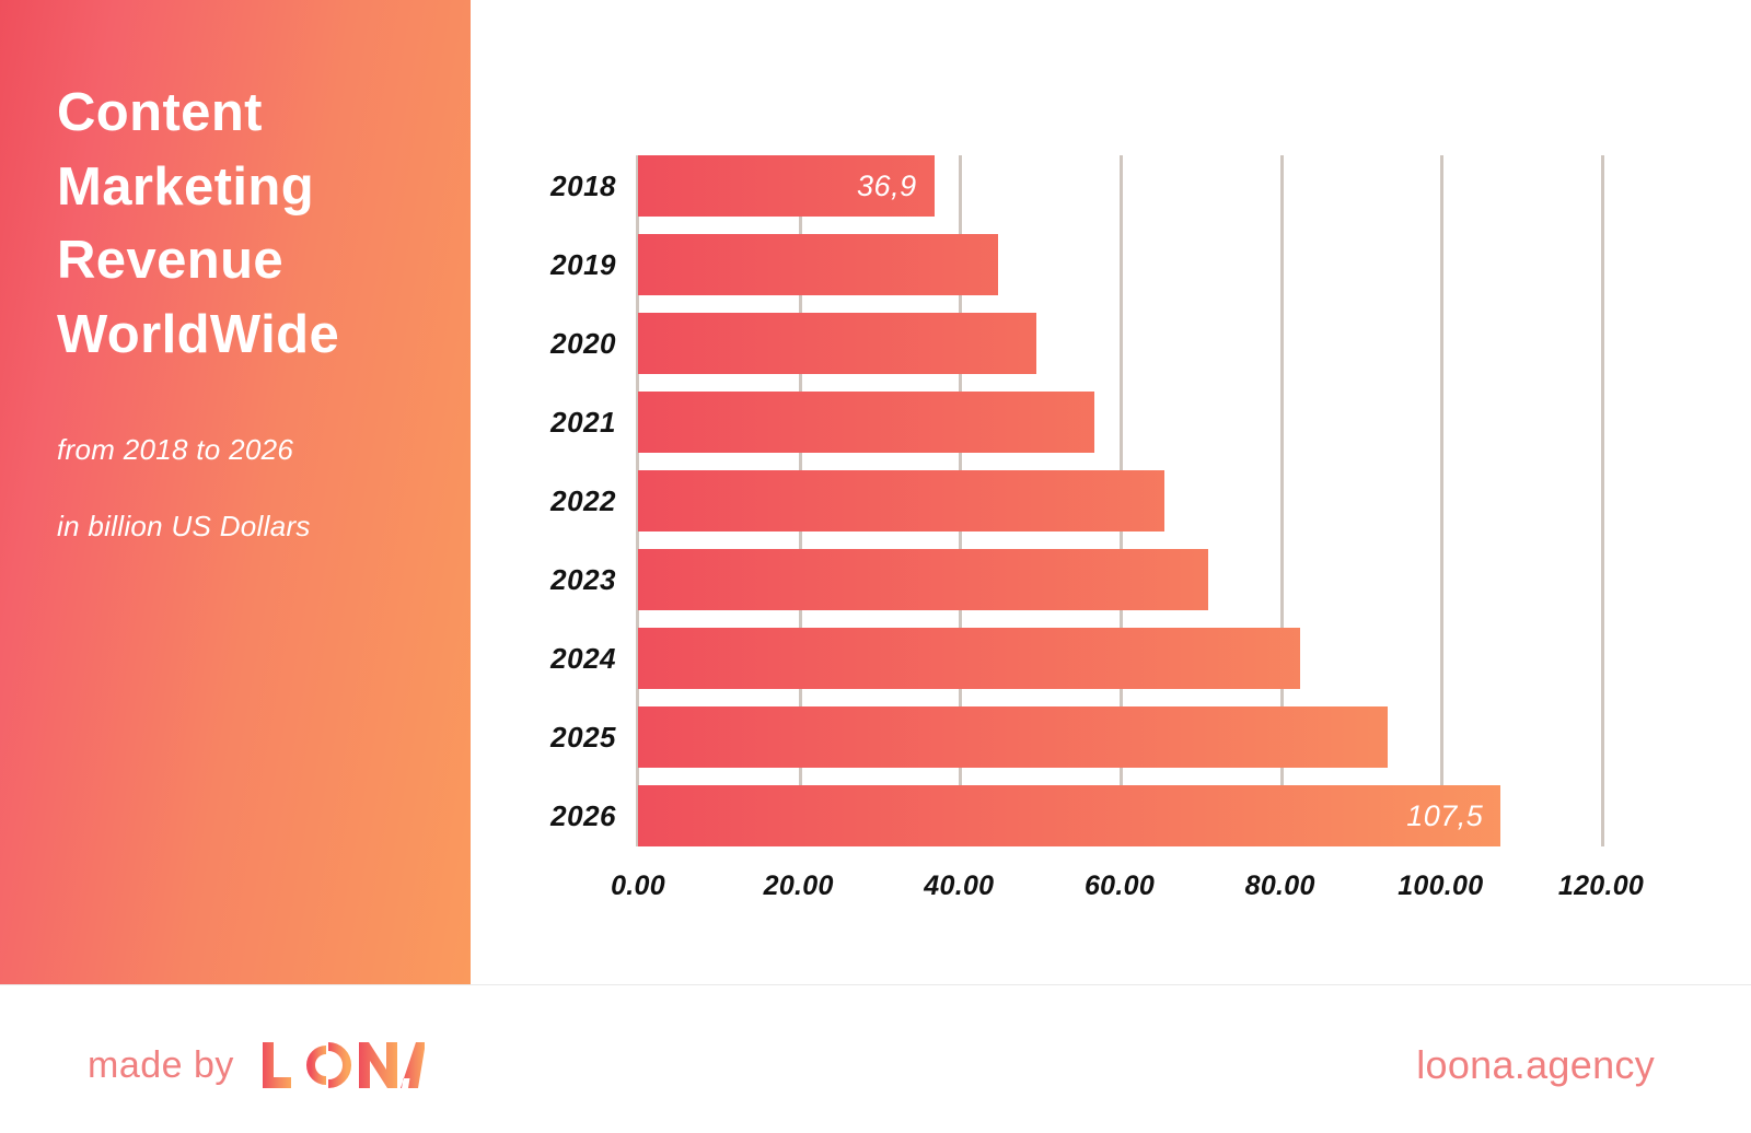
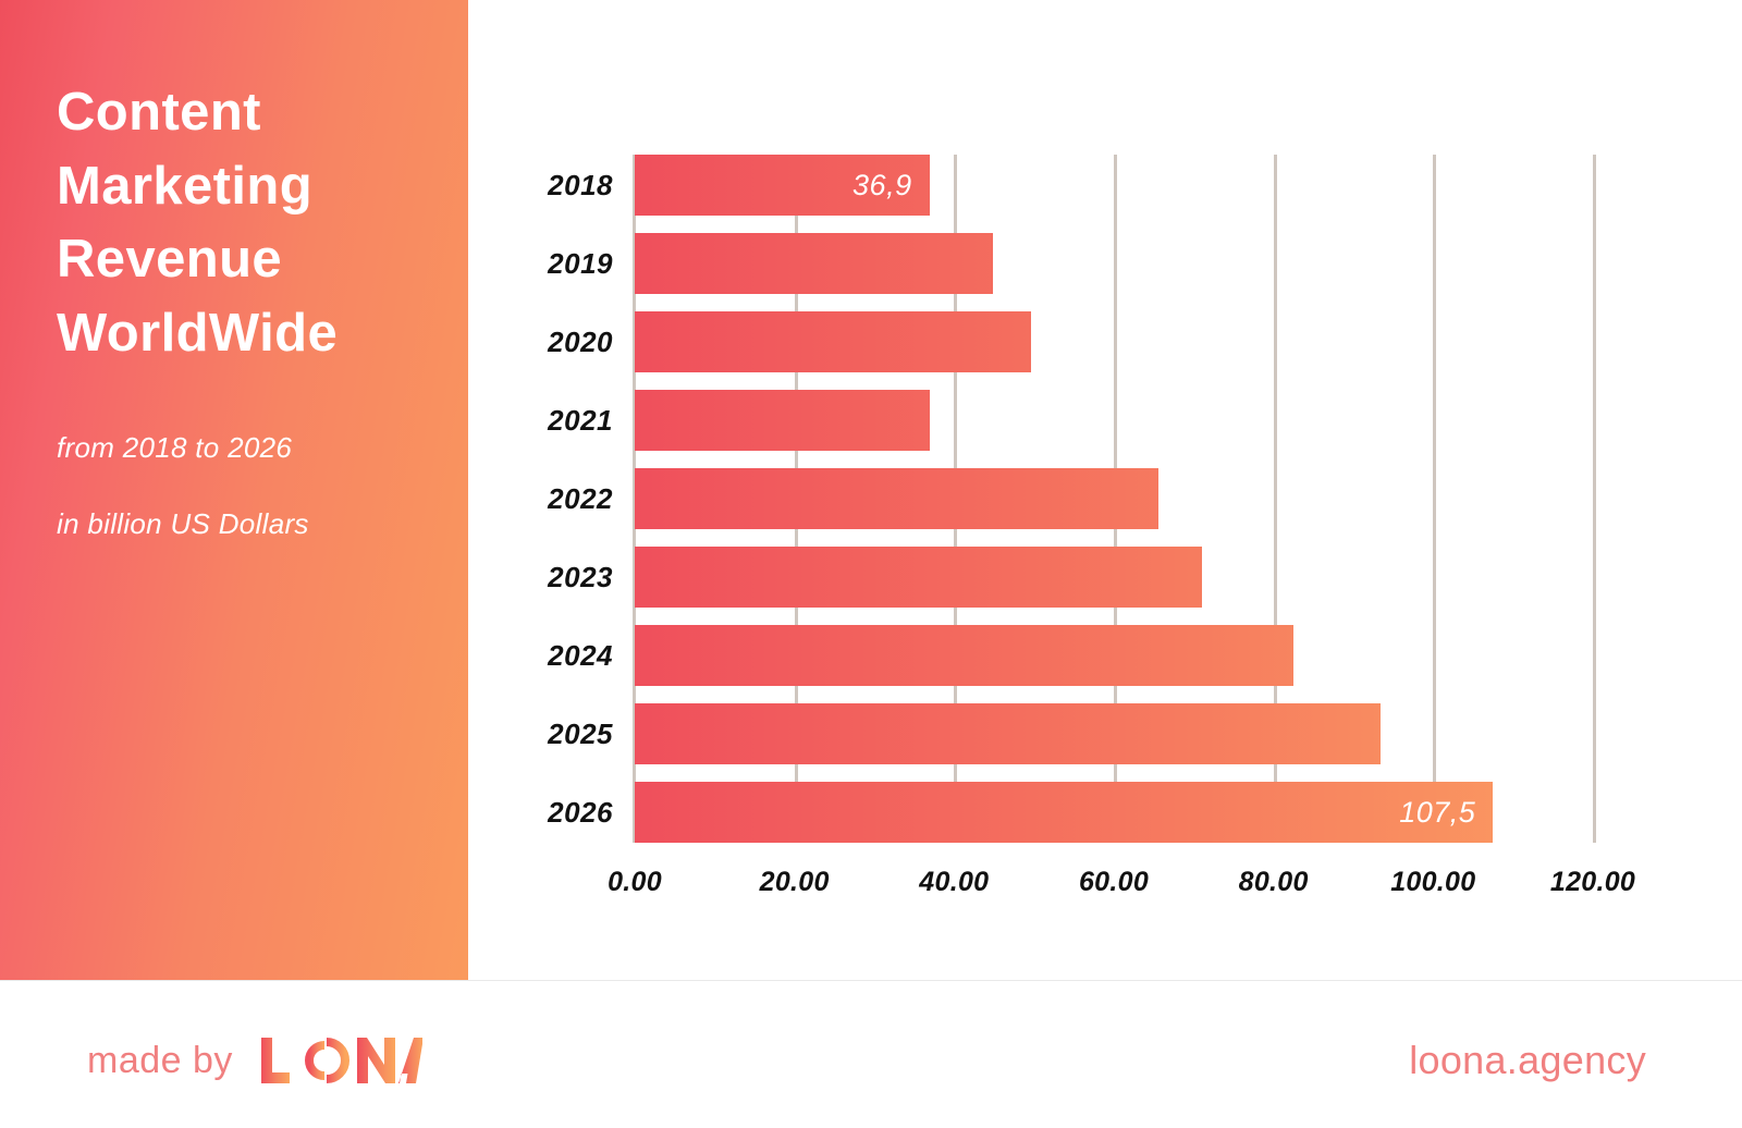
2021: 57 -> 37
